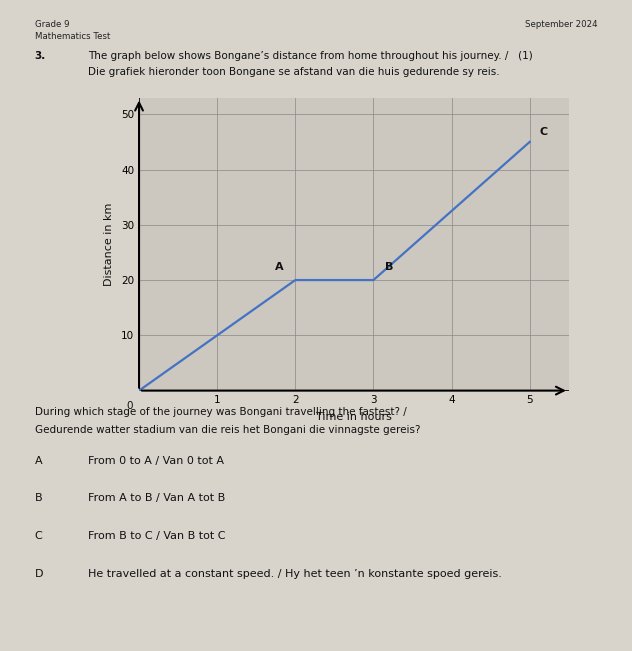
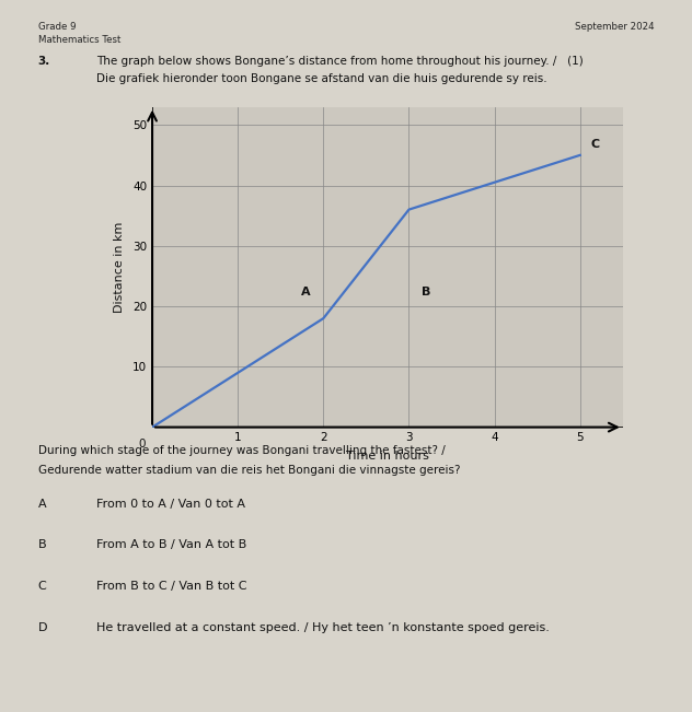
2: 20 -> 18
3: 20 -> 36
